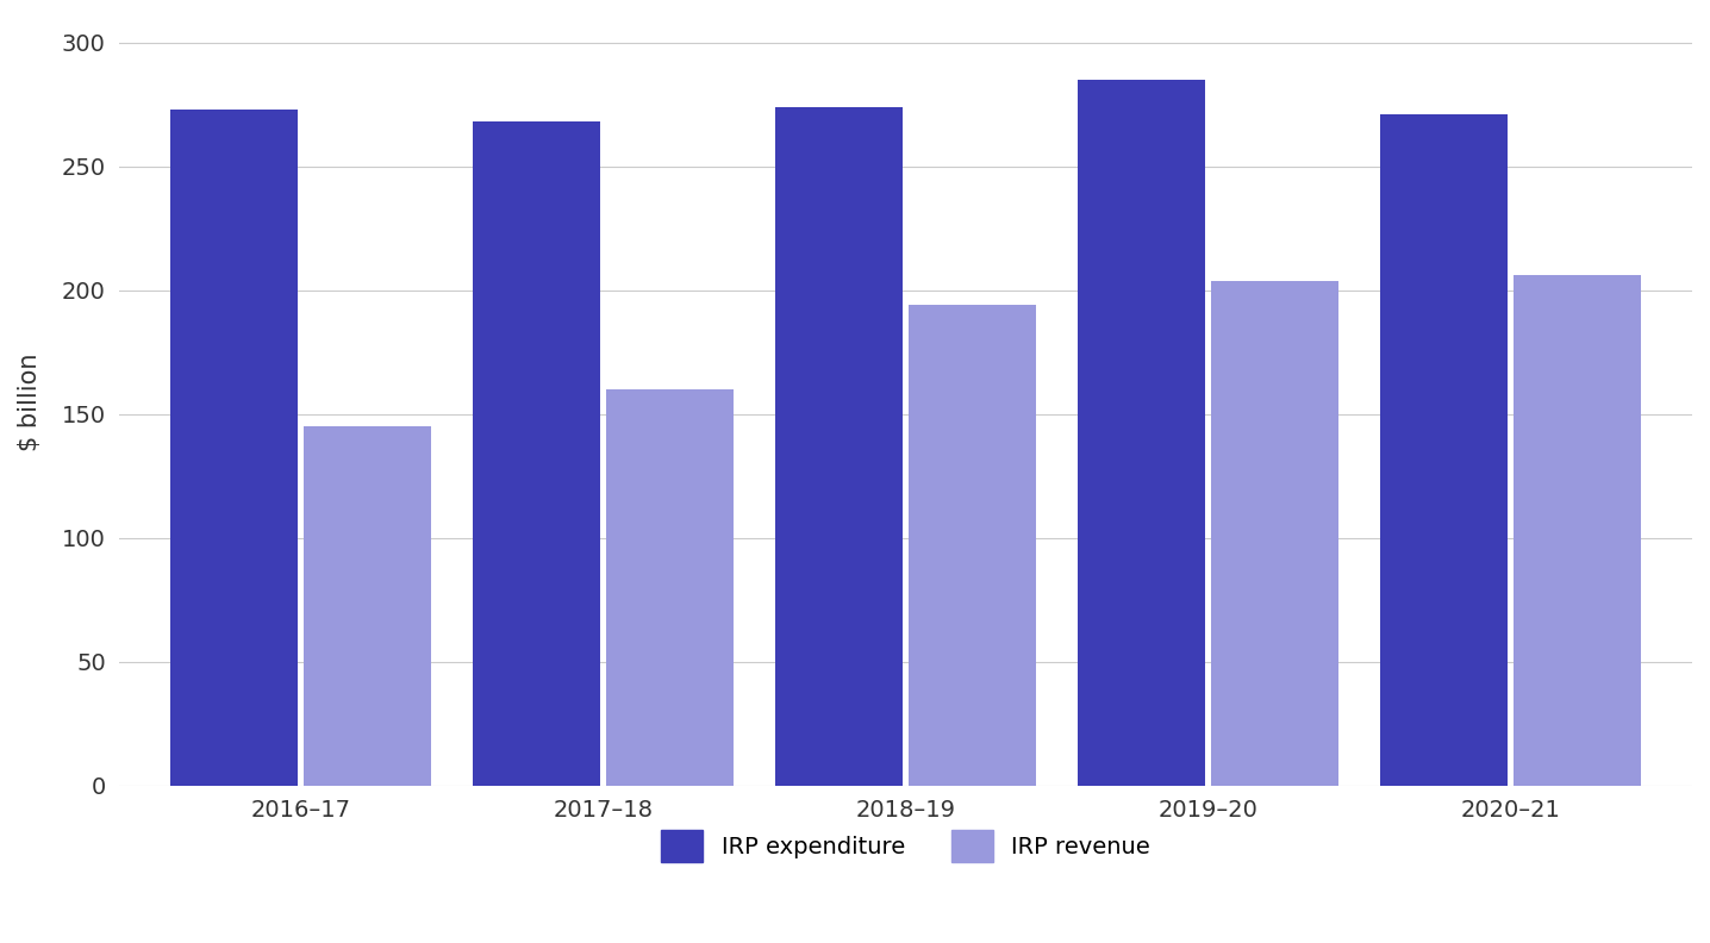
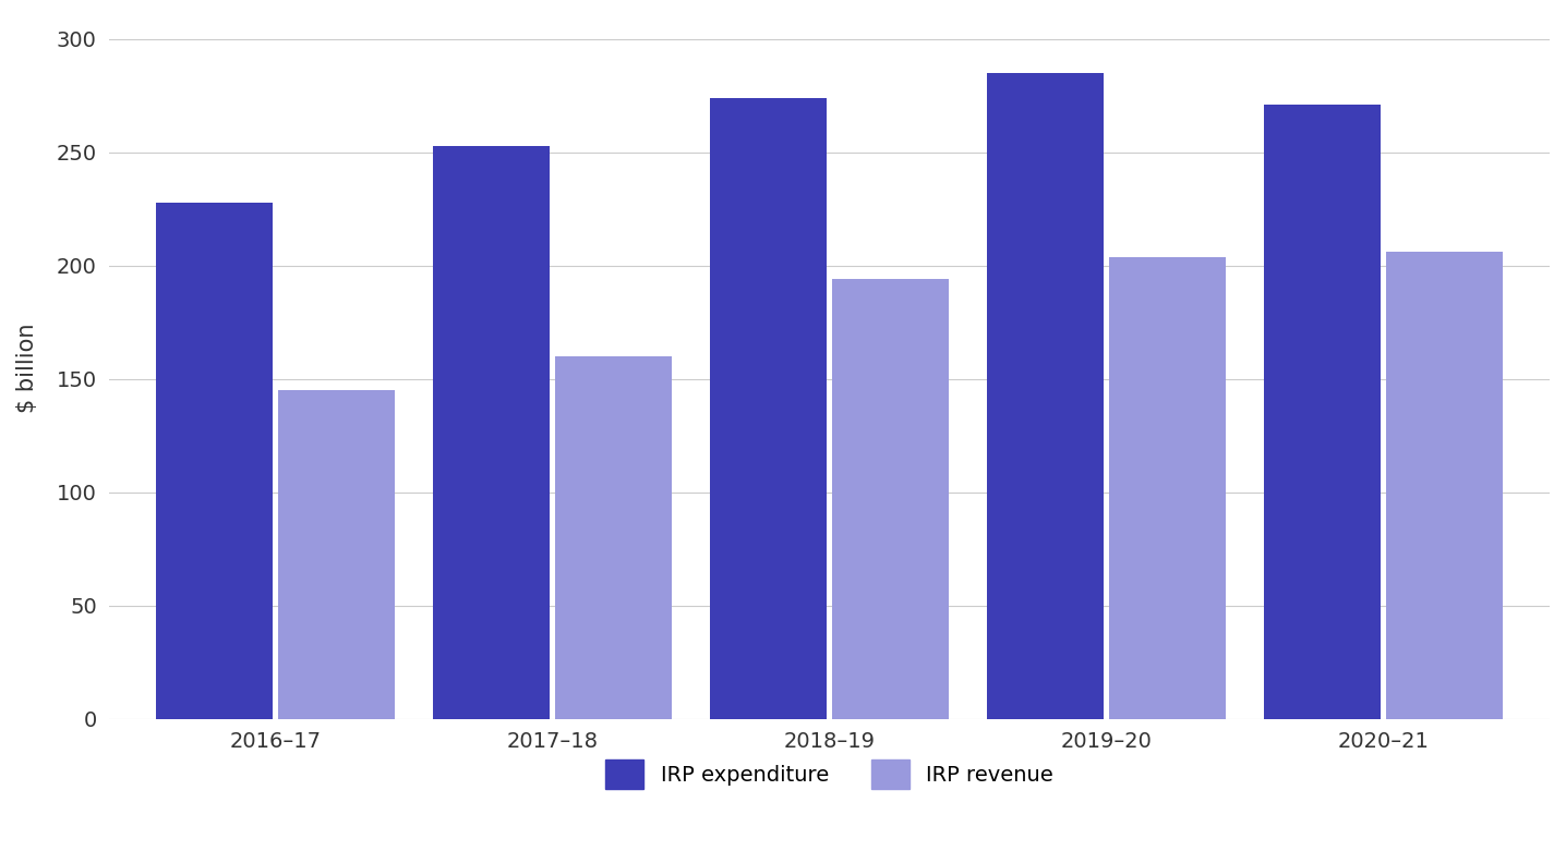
IRP expenditure/2016–17: 273 -> 228
IRP expenditure/2017–18: 268 -> 253
